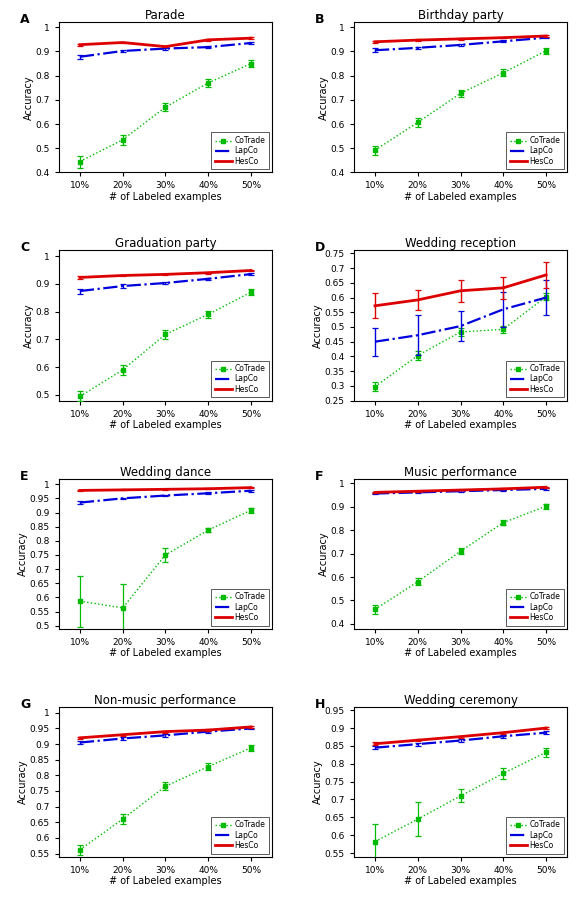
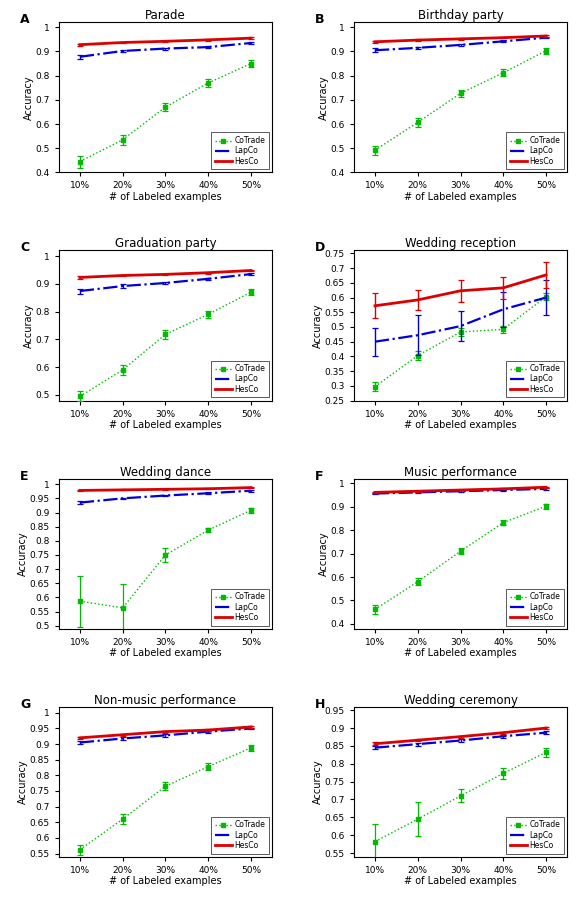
Parade/HesCo/30%: 0.920 -> 0.942
